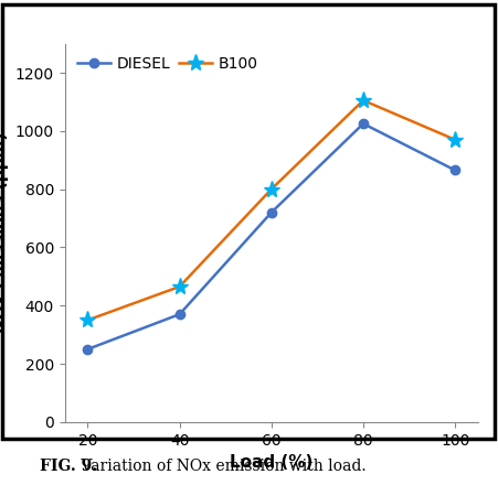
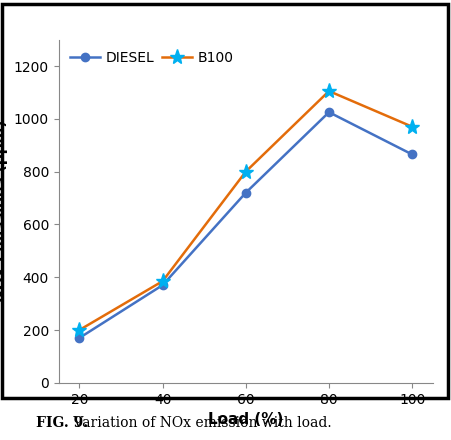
DIESEL/20: 250 -> 170
B100/20: 350 -> 200
B100/40: 465 -> 385
